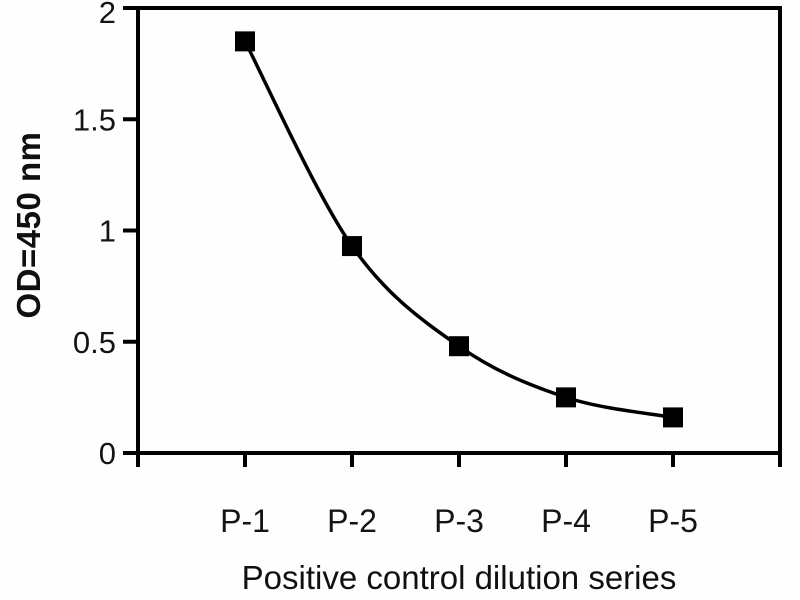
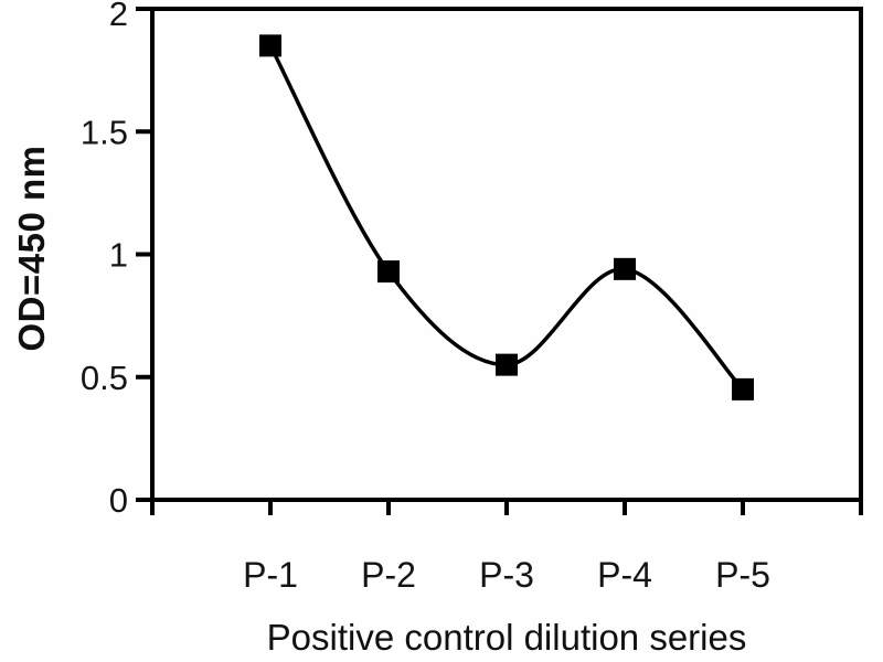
P-3: 0.48 -> 0.55
P-4: 0.25 -> 0.94
P-5: 0.16 -> 0.45
